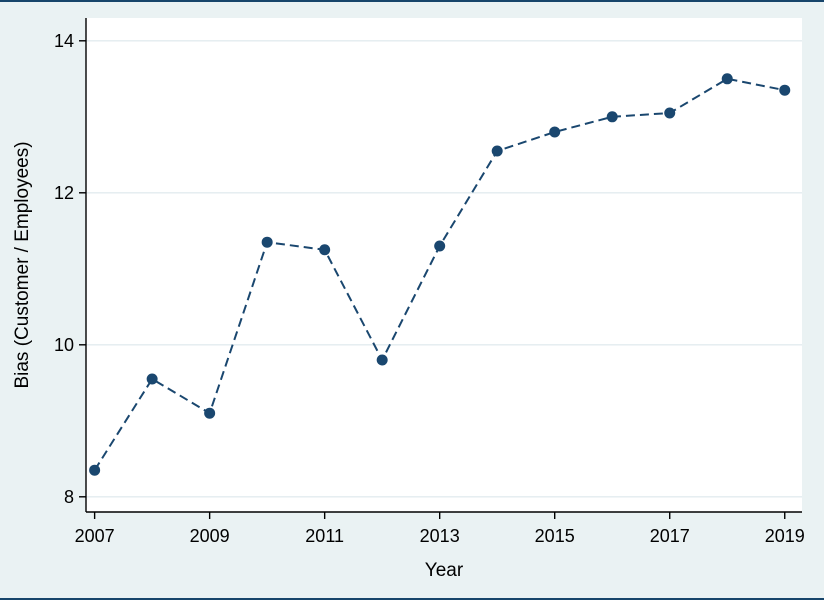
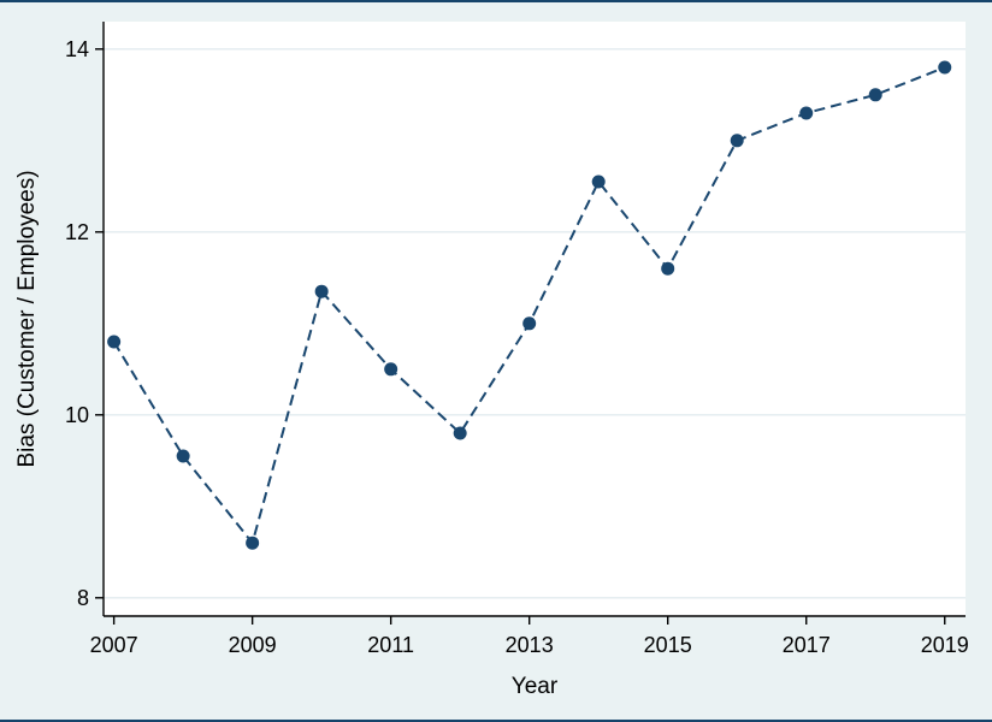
2007: 8.3 -> 10.8
2009: 9.1 -> 8.6
2011: 11.2 -> 10.5
2013: 11.3 -> 11.0
2015: 12.8 -> 11.6
2017: 13.1 -> 13.3
2019: 13.3 -> 13.8
